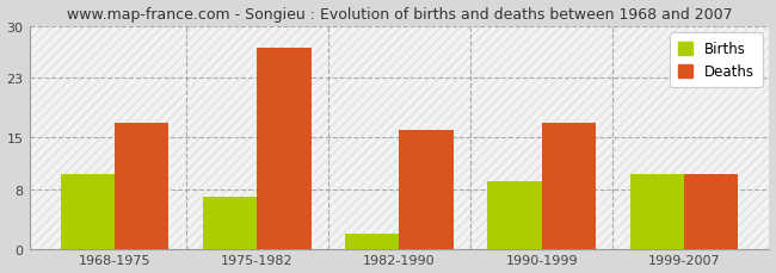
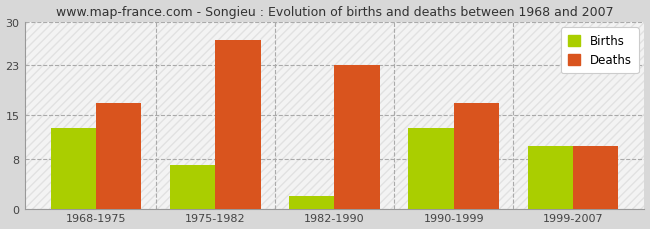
Births/1968-1975: 10 -> 13
Deaths/1982-1990: 16 -> 23
Births/1990-1999: 9 -> 13
